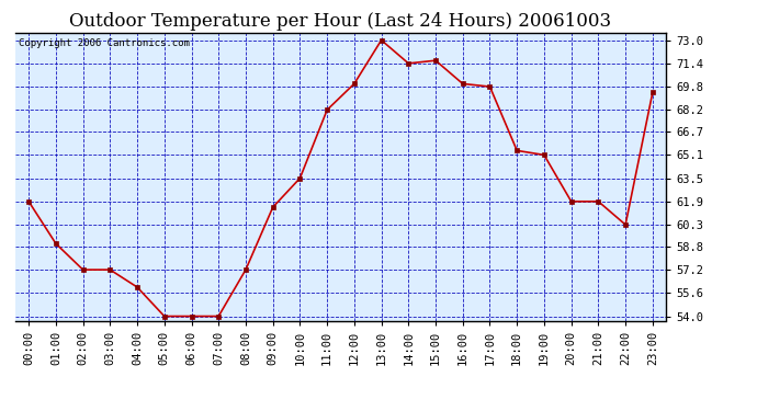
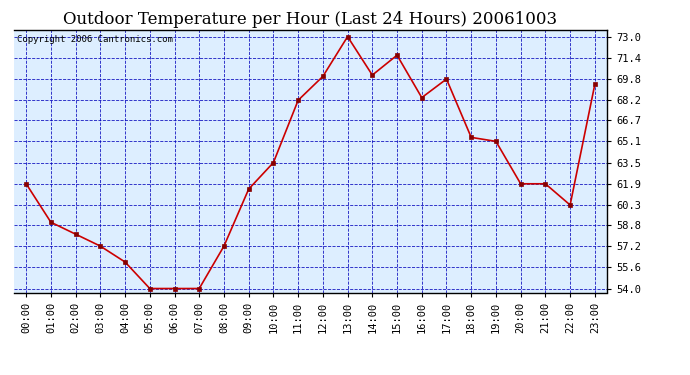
02:00: 57.2 -> 58.1
14:00: 71.4 -> 70.1
16:00: 70.0 -> 68.4
